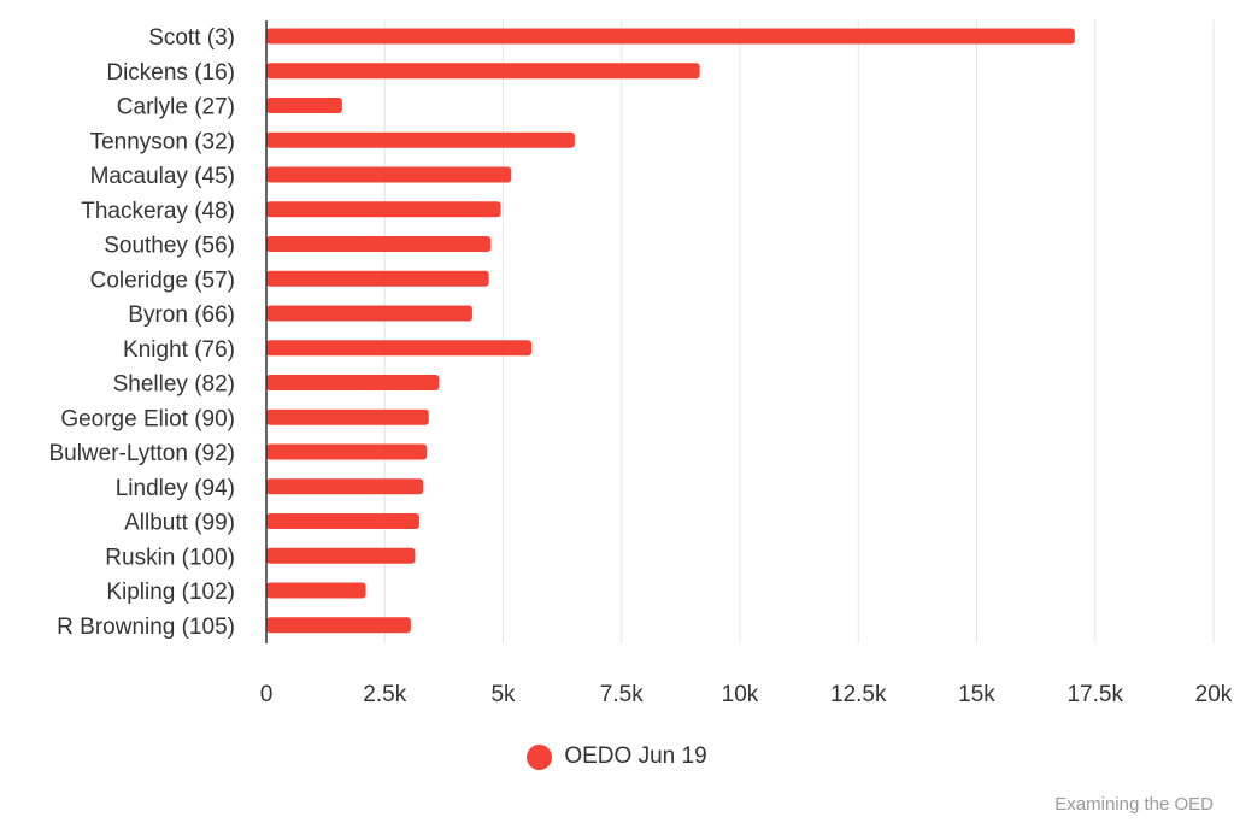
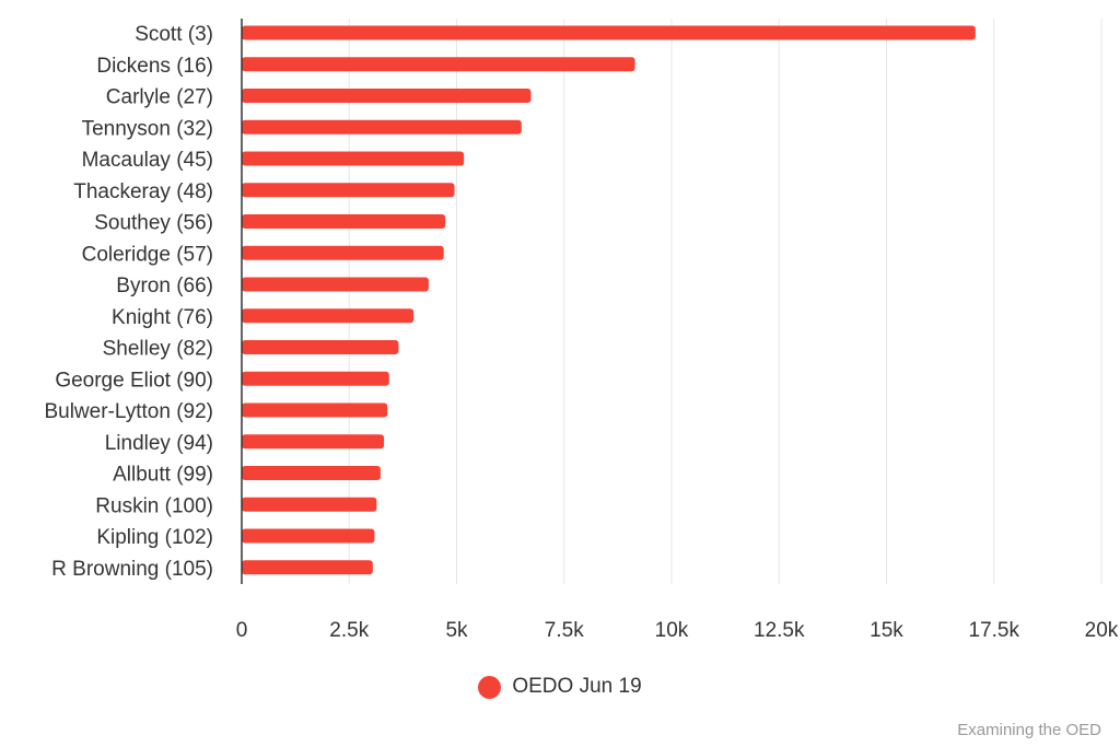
Carlyle (27): 1.6k -> 6.7k
Knight (76): 5.6k -> 4.0k
Kipling (102): 2.1k -> 3.1k
